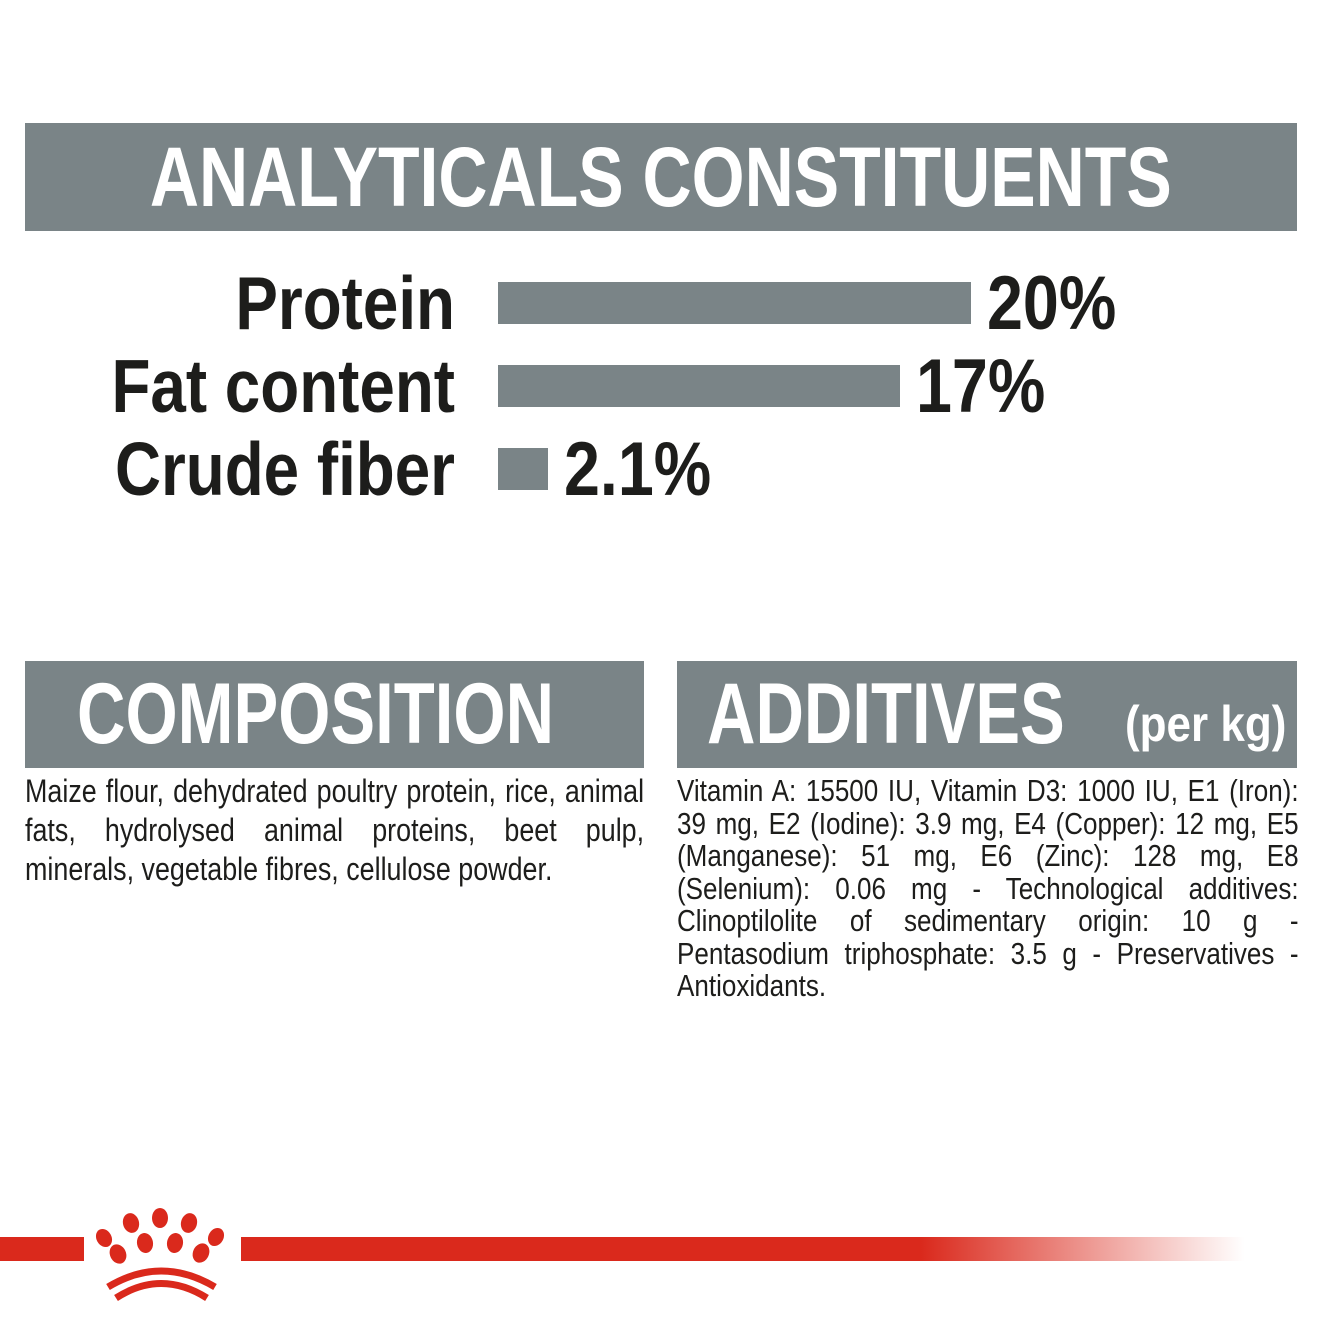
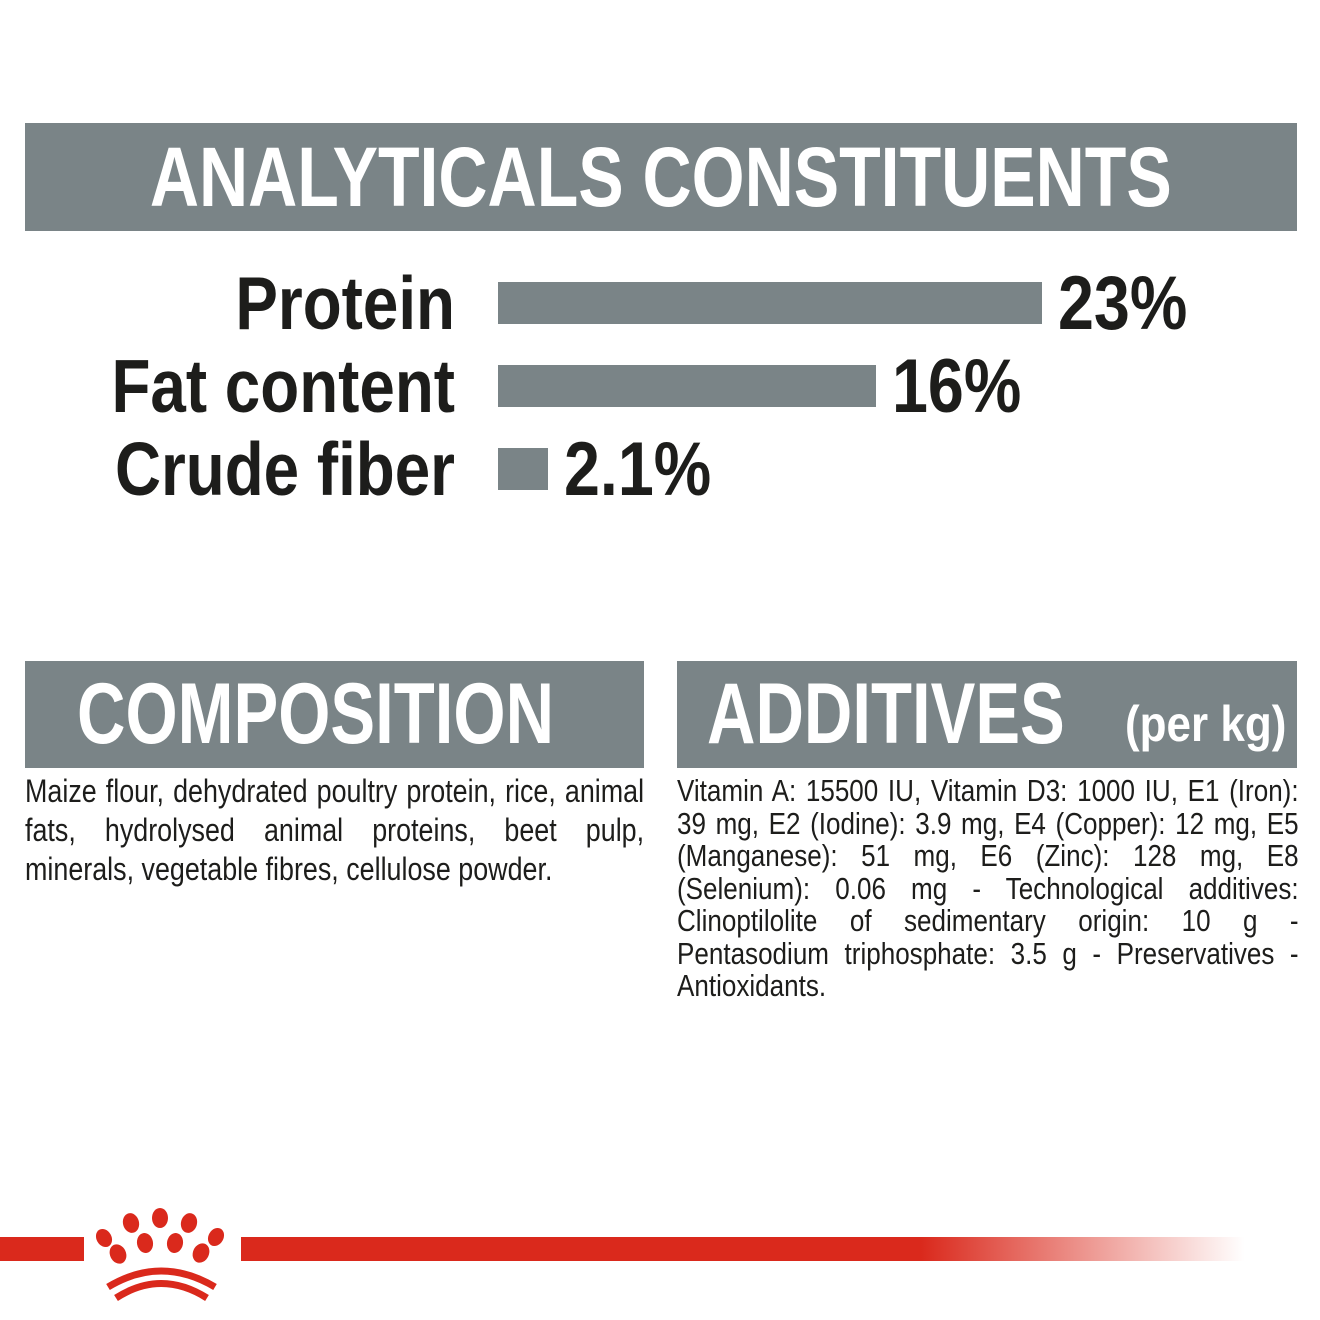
Protein: 20% -> 23%
Fat content: 17% -> 16%
